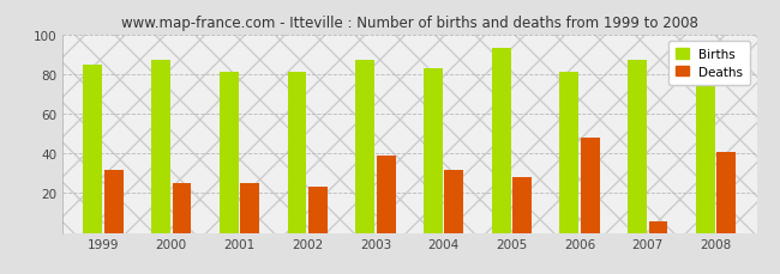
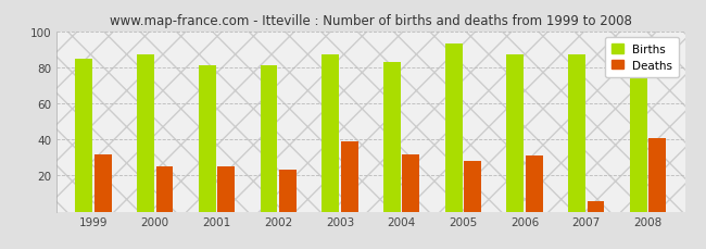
Births/2006: 81 -> 87
Deaths/2006: 48 -> 31
